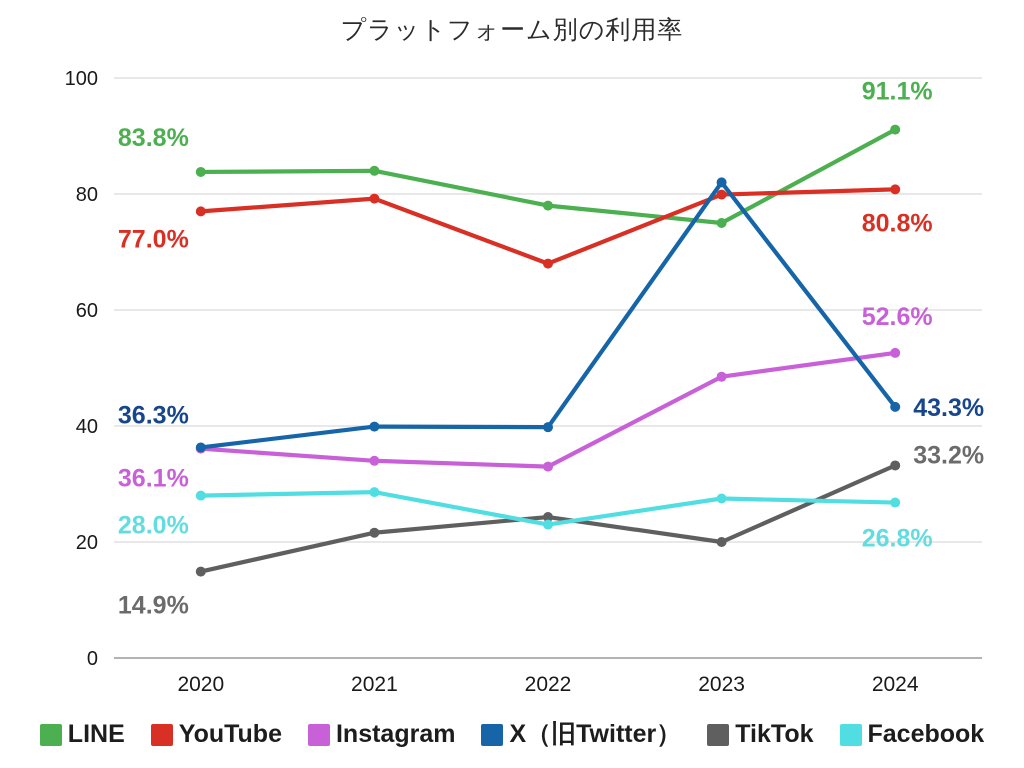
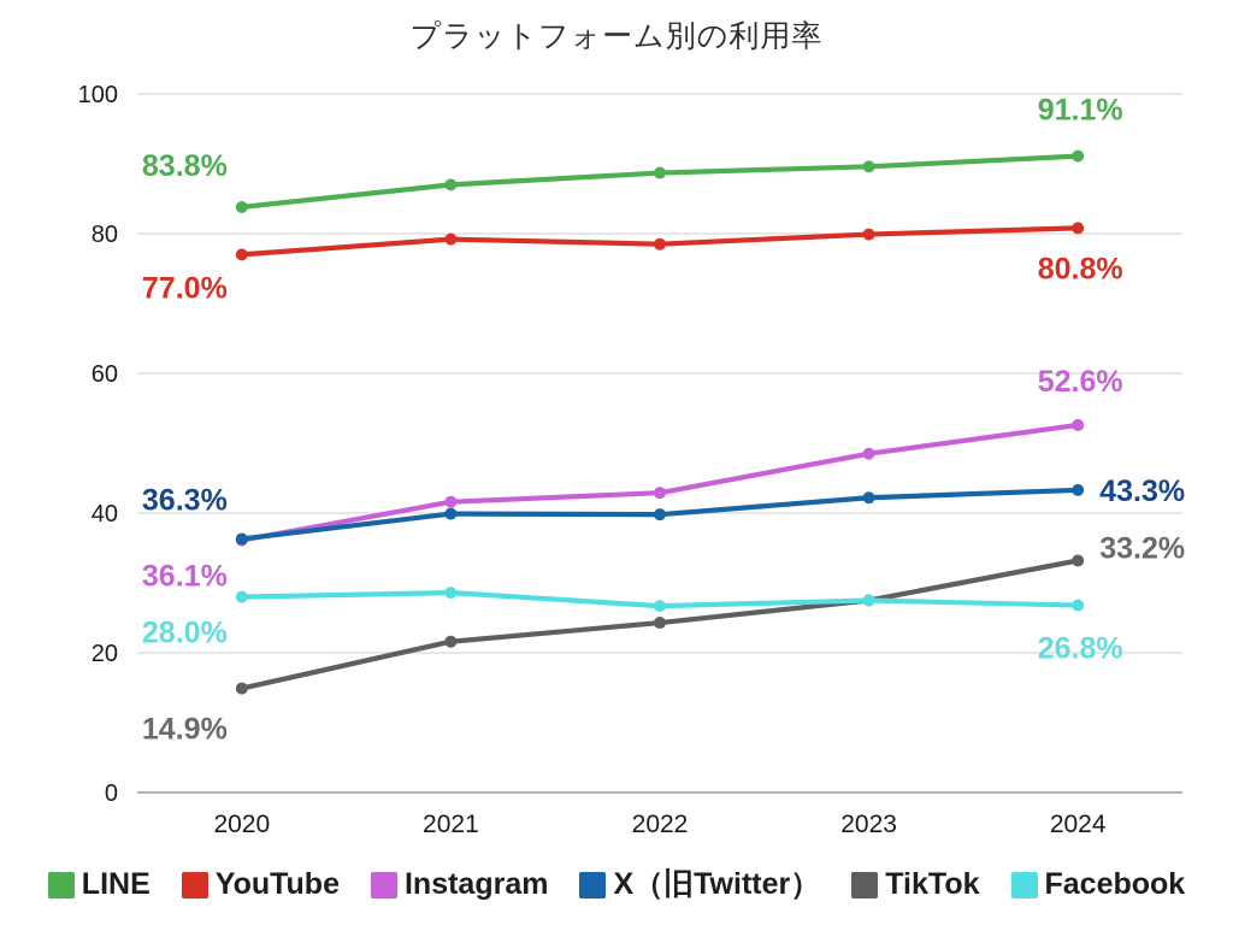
LINE/2021: 84 -> 87
Instagram/2021: 34 -> 42
LINE/2022: 78 -> 89
YouTube/2022: 68 -> 78
Instagram/2022: 33 -> 43
Facebook/2022: 23 -> 27
LINE/2023: 75 -> 90
X（旧Twitter）/2023: 82 -> 42
TikTok/2023: 20 -> 28
